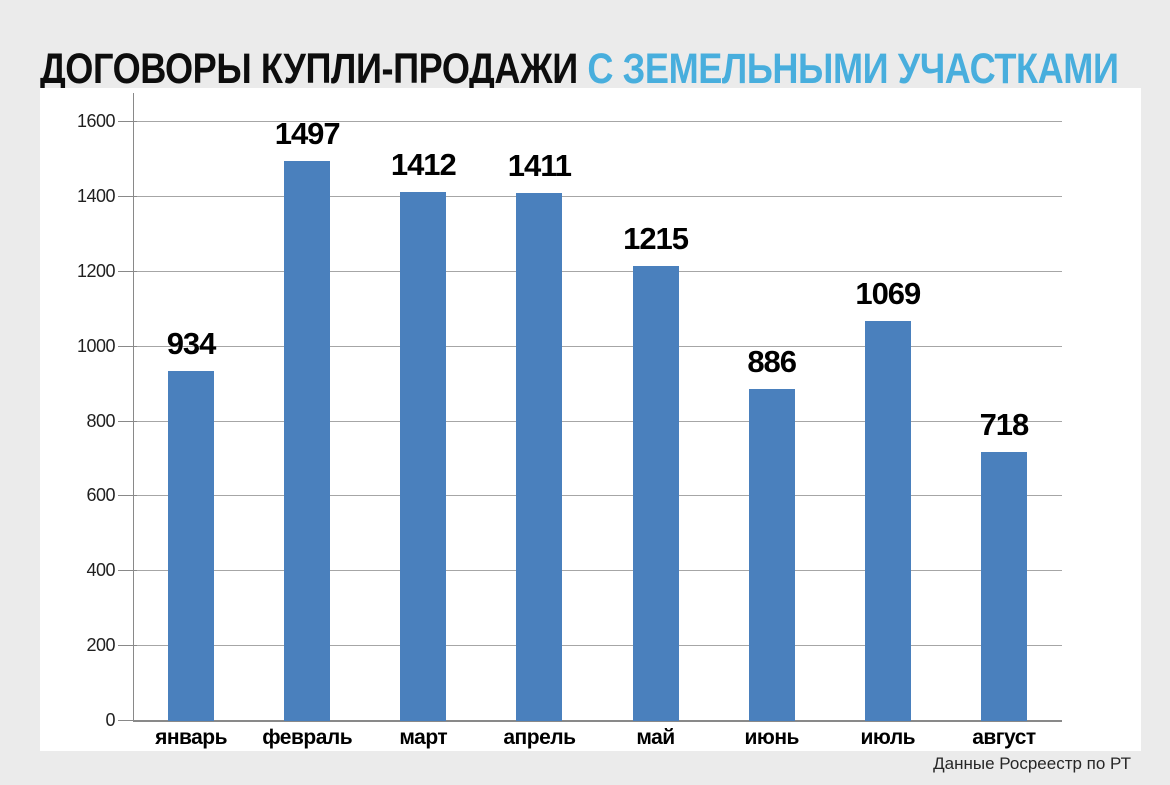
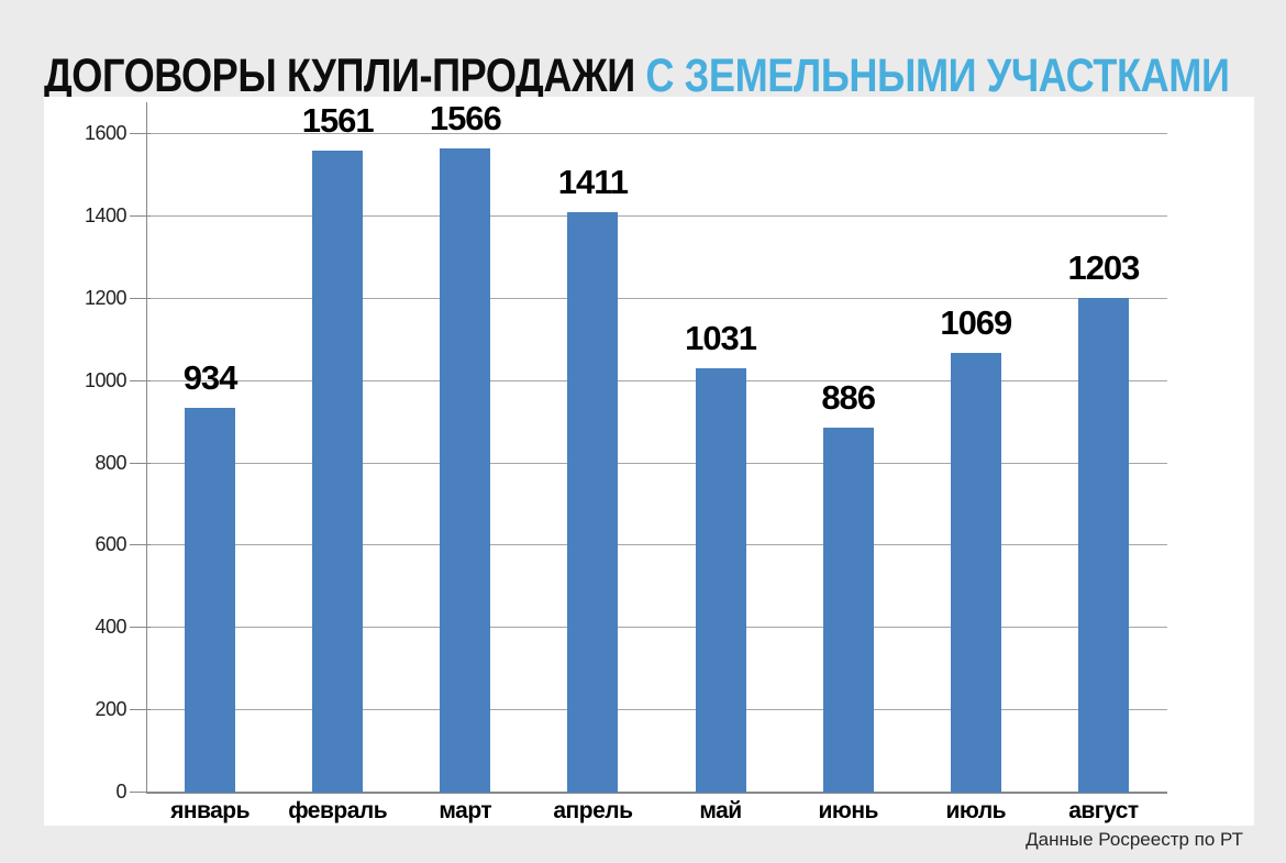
февраль: 1497 -> 1561
март: 1412 -> 1566
май: 1215 -> 1031
август: 718 -> 1203
